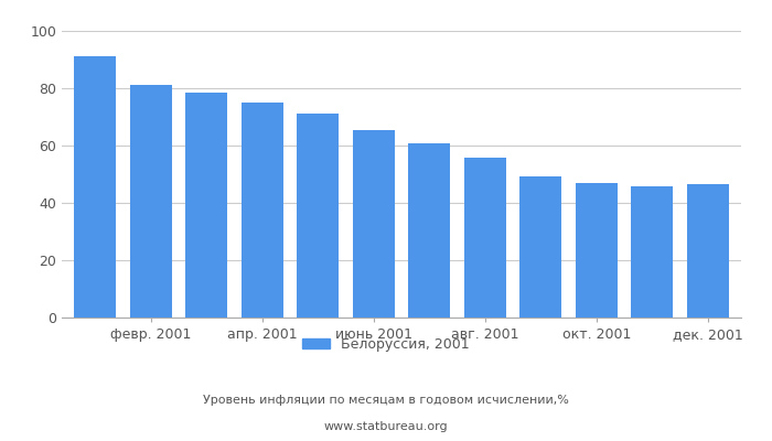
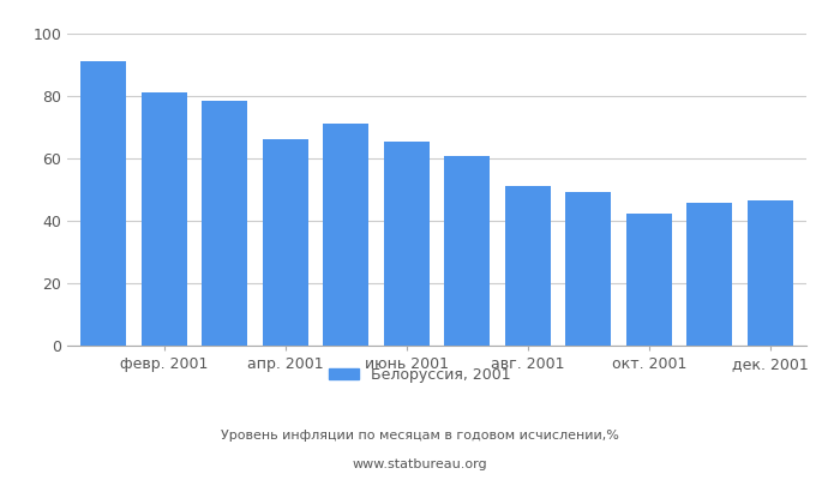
апр. 2001: 75.0 -> 66.0
авг. 2001: 55.9 -> 51.0
окт. 2001: 47.1 -> 42.5
